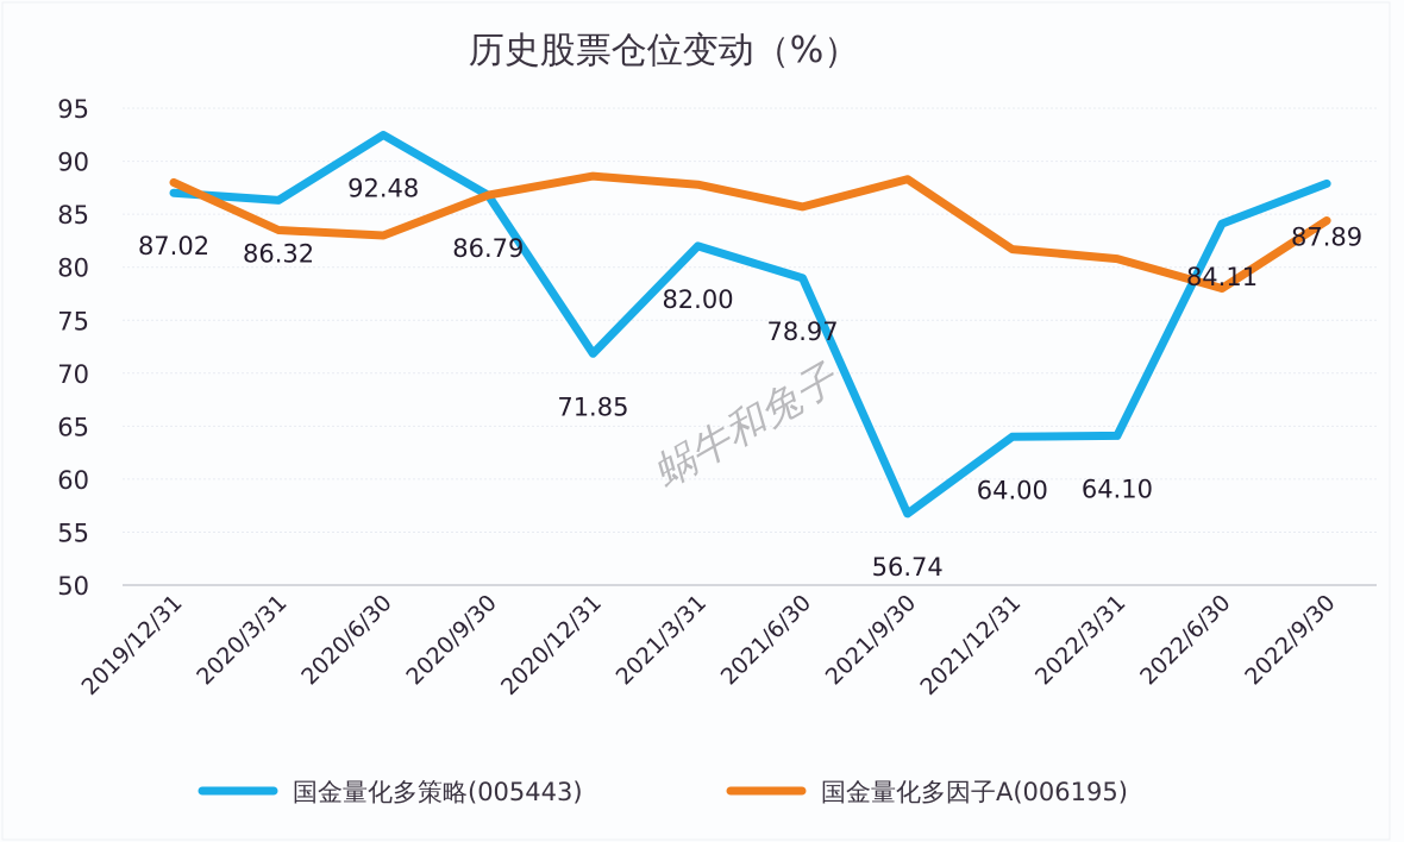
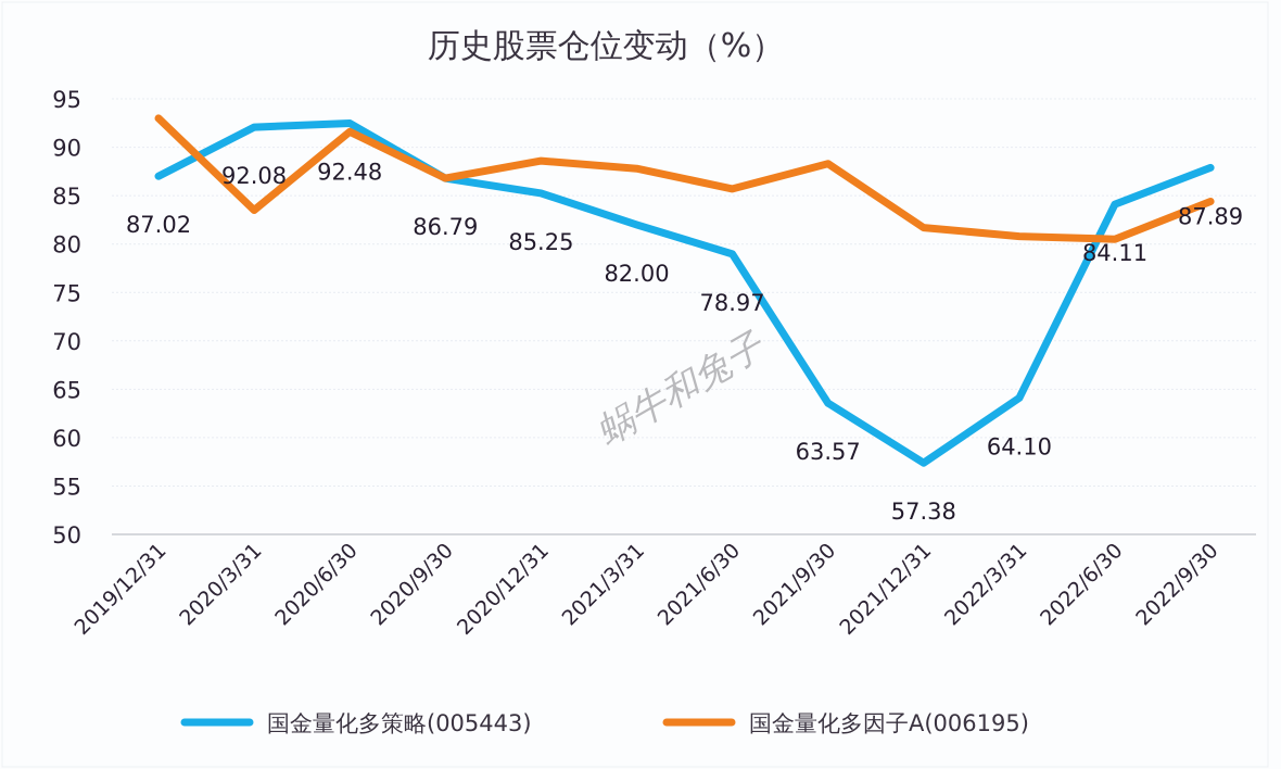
国金量化多因子A(006195)/2019/12/31: 88 -> 93
国金量化多策略(005443)/2020/3/31: 86.32 -> 92.08
国金量化多因子A(006195)/2020/6/30: 83 -> 92
国金量化多策略(005443)/2020/12/31: 71.85 -> 85.25
国金量化多策略(005443)/2021/9/30: 56.74 -> 63.57
国金量化多策略(005443)/2021/12/31: 64.00 -> 57.38
国金量化多因子A(006195)/2022/6/30: 78 -> 80
